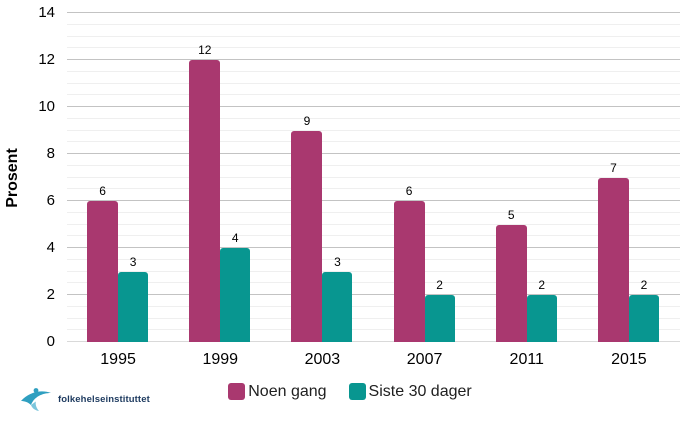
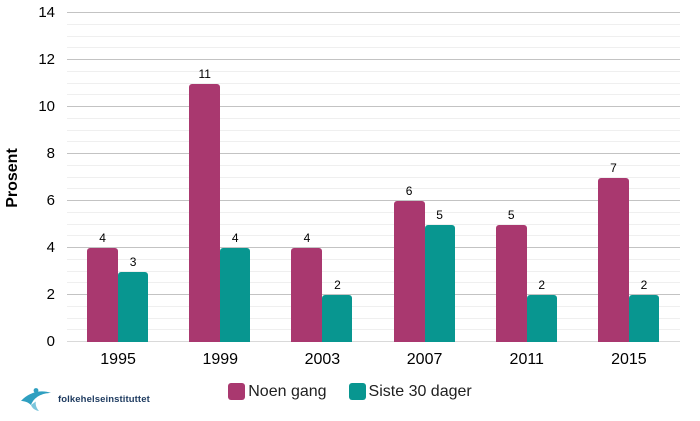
Noen gang/1995: 6 -> 4
Noen gang/1999: 12 -> 11
Noen gang/2003: 9 -> 4
Siste 30 dager/2003: 3 -> 2
Siste 30 dager/2007: 2 -> 5
